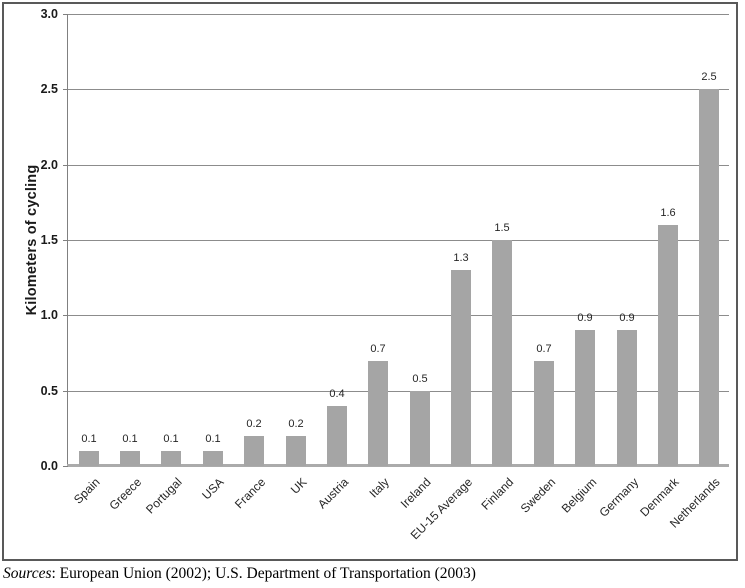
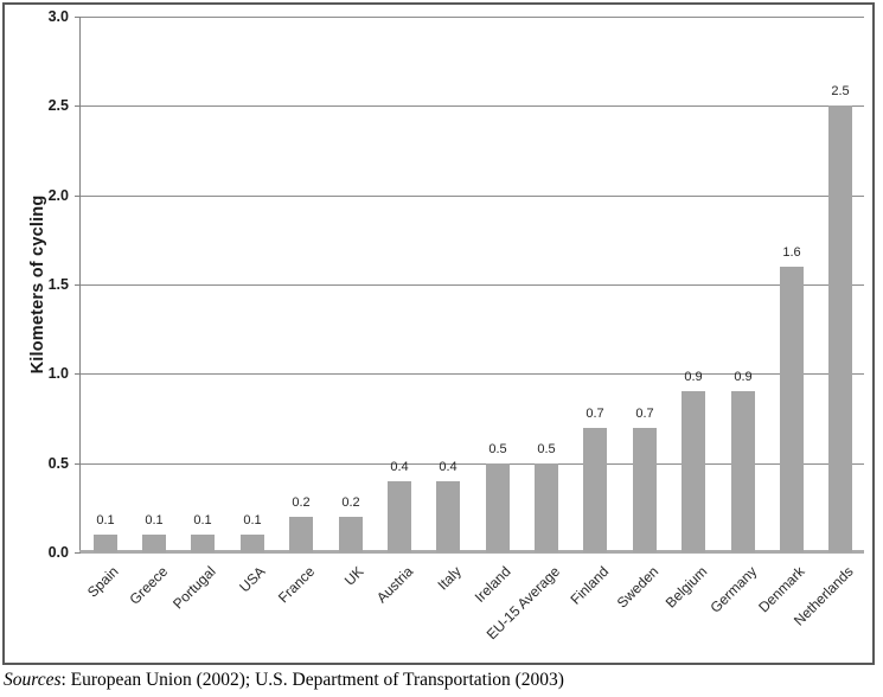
Italy: 0.7 -> 0.4
EU-15 Average: 1.3 -> 0.5
Finland: 1.5 -> 0.7
